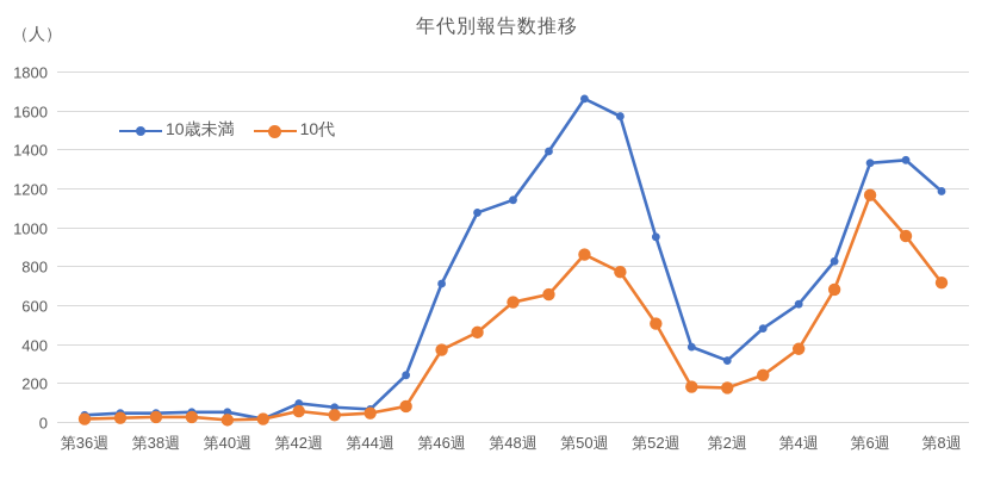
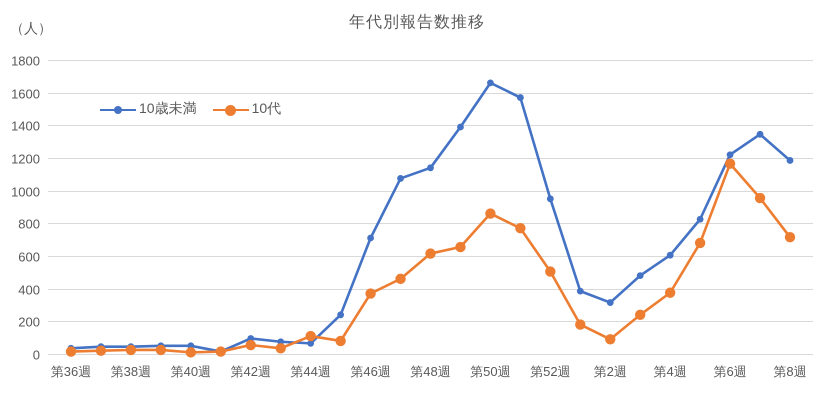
10代/第44週: 40 -> 110
10代/第2週: 180 -> 90
10歳未満/第6週: 1330 -> 1220
